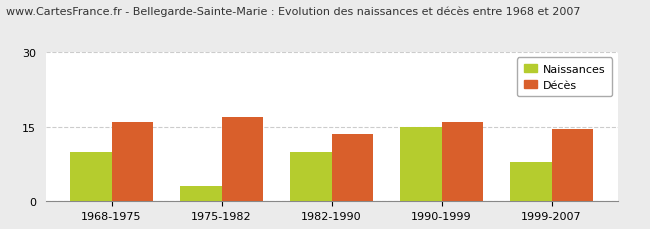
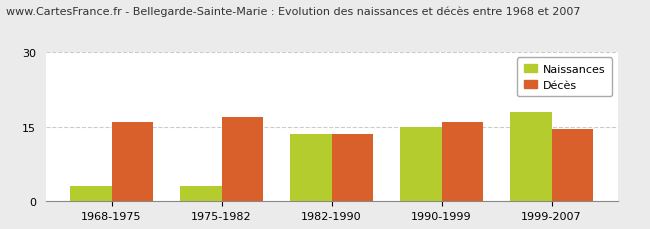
Naissances/1968-1975: 10.0 -> 3.0
Naissances/1982-1990: 10.0 -> 13.5
Naissances/1999-2007: 8.0 -> 18.0
